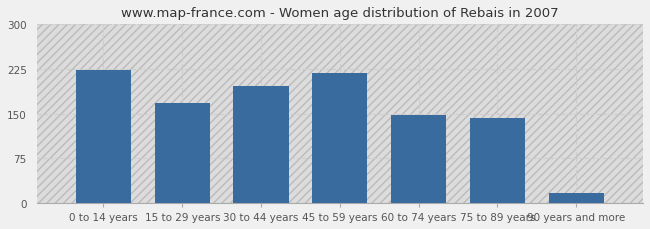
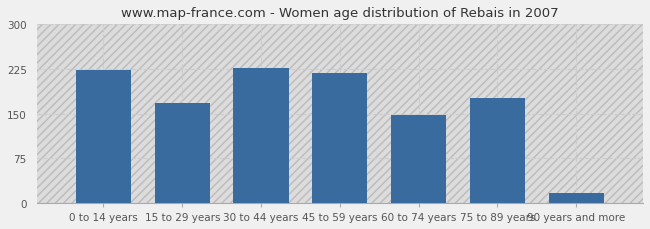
30 to 44 years: 196 -> 226
75 to 89 years: 143 -> 176
